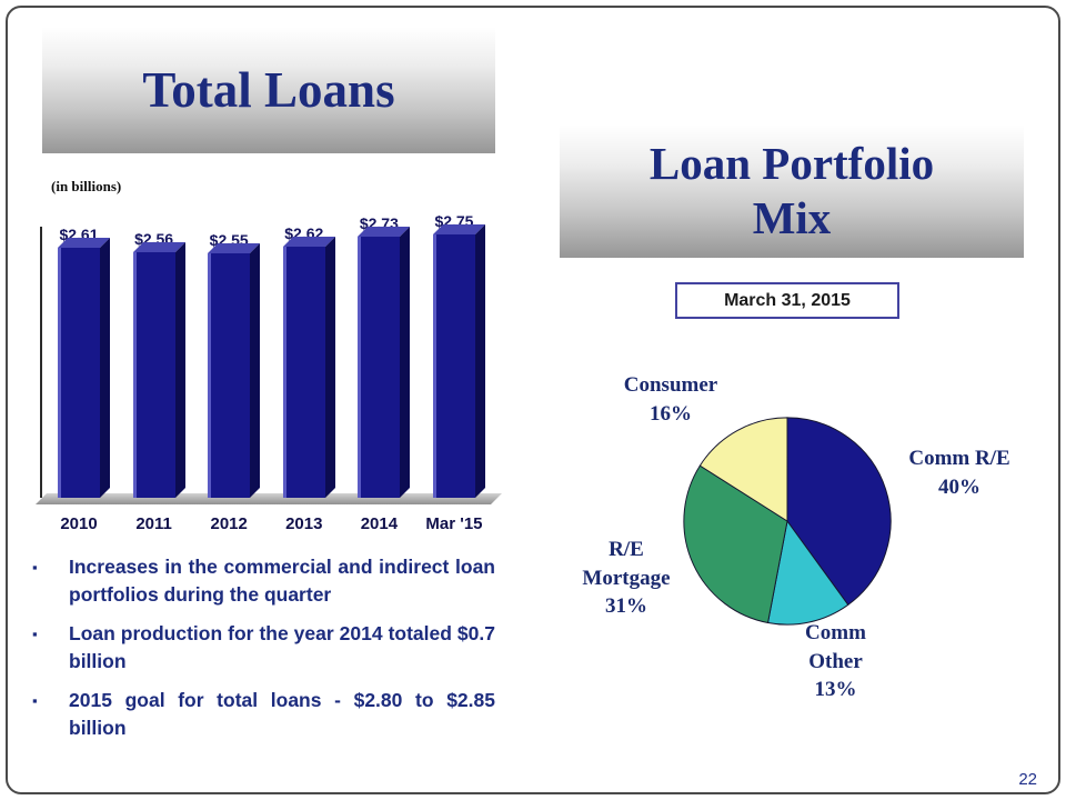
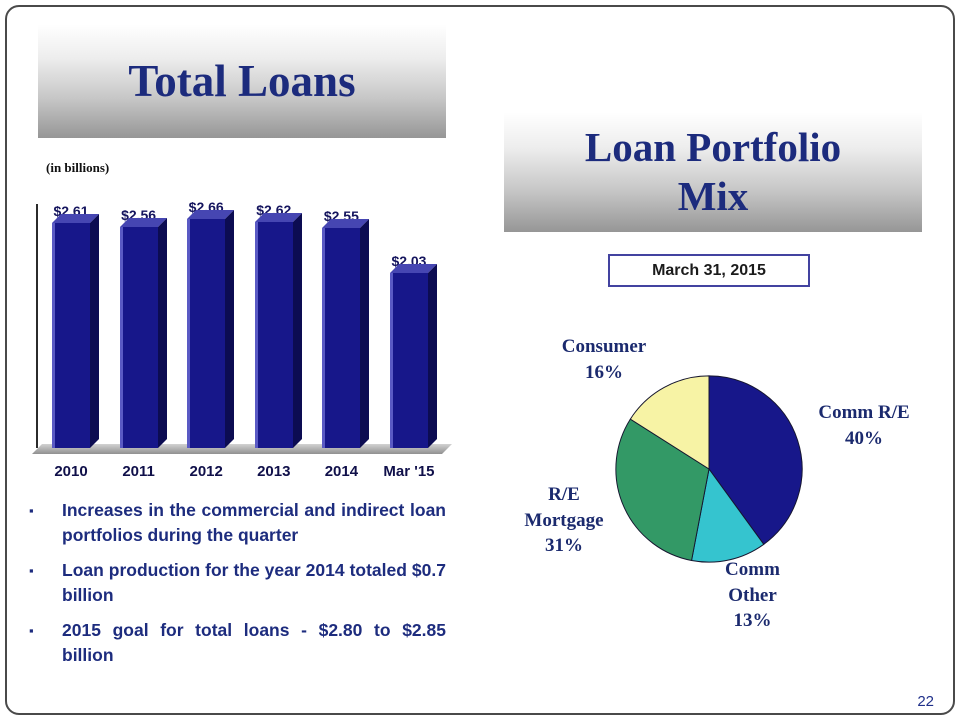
Total Loans/2012: $2.55 -> $2.66
Total Loans/2014: $2.73 -> $2.55
Total Loans/Mar '15: $2.75 -> $2.03
